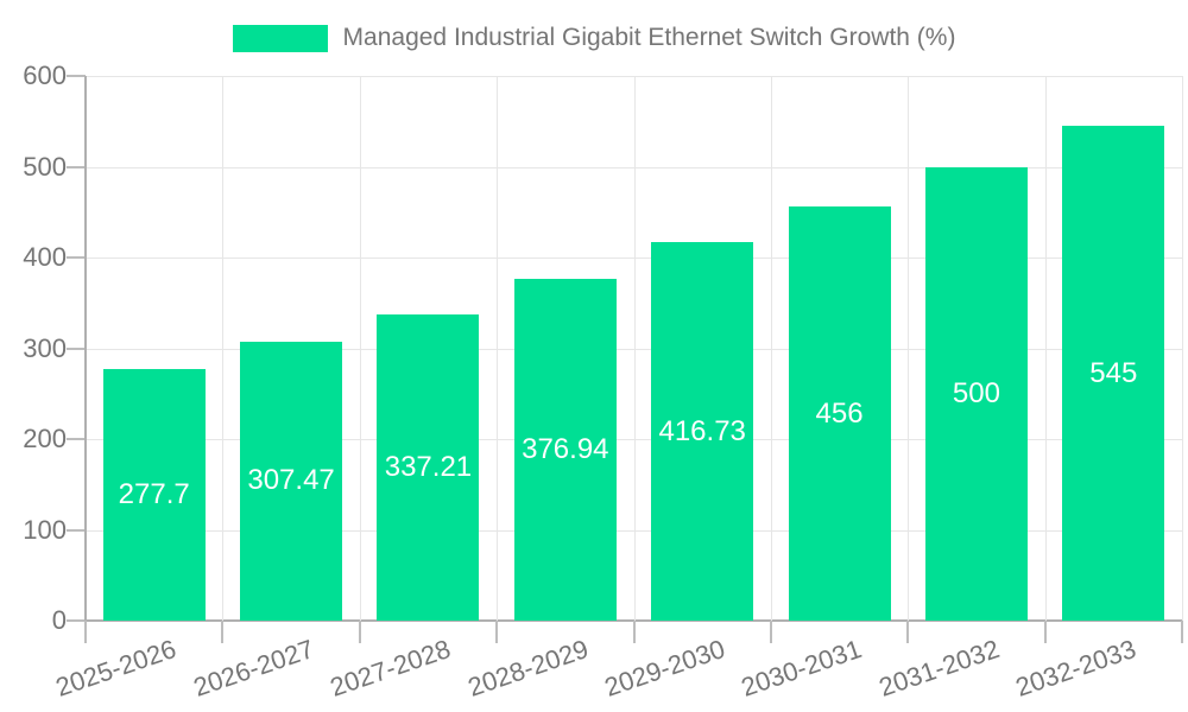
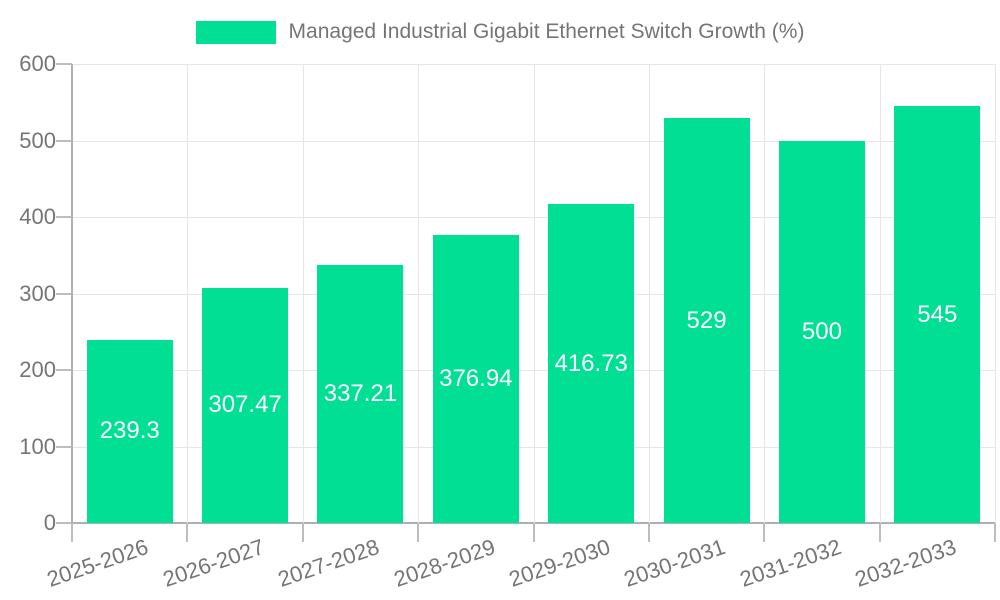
2025-2026: 277.7 -> 239.3
2030-2031: 456 -> 529
